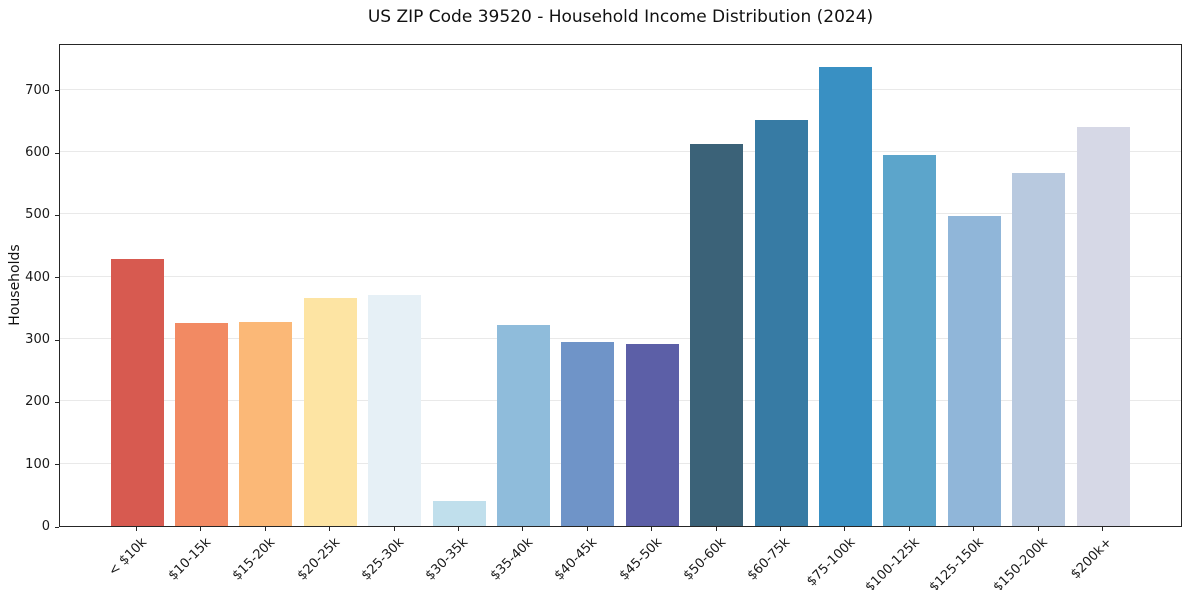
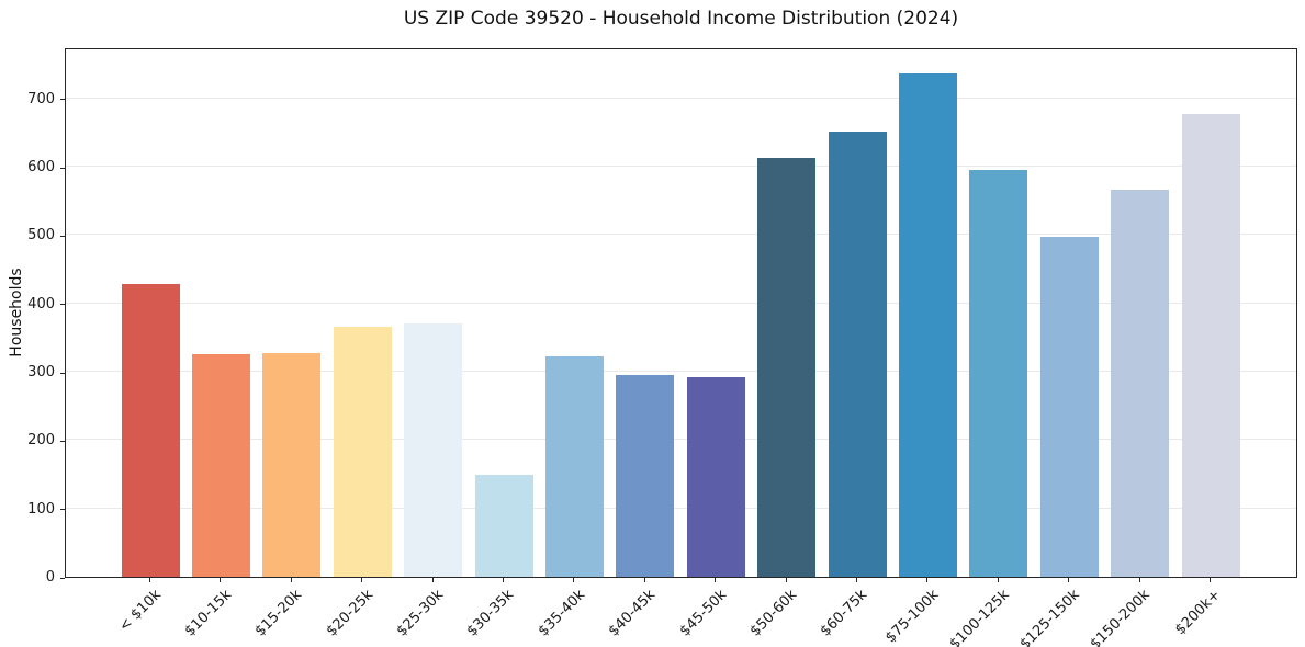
$30-35k: 40 -> 150
$200k+: 640 -> 680
